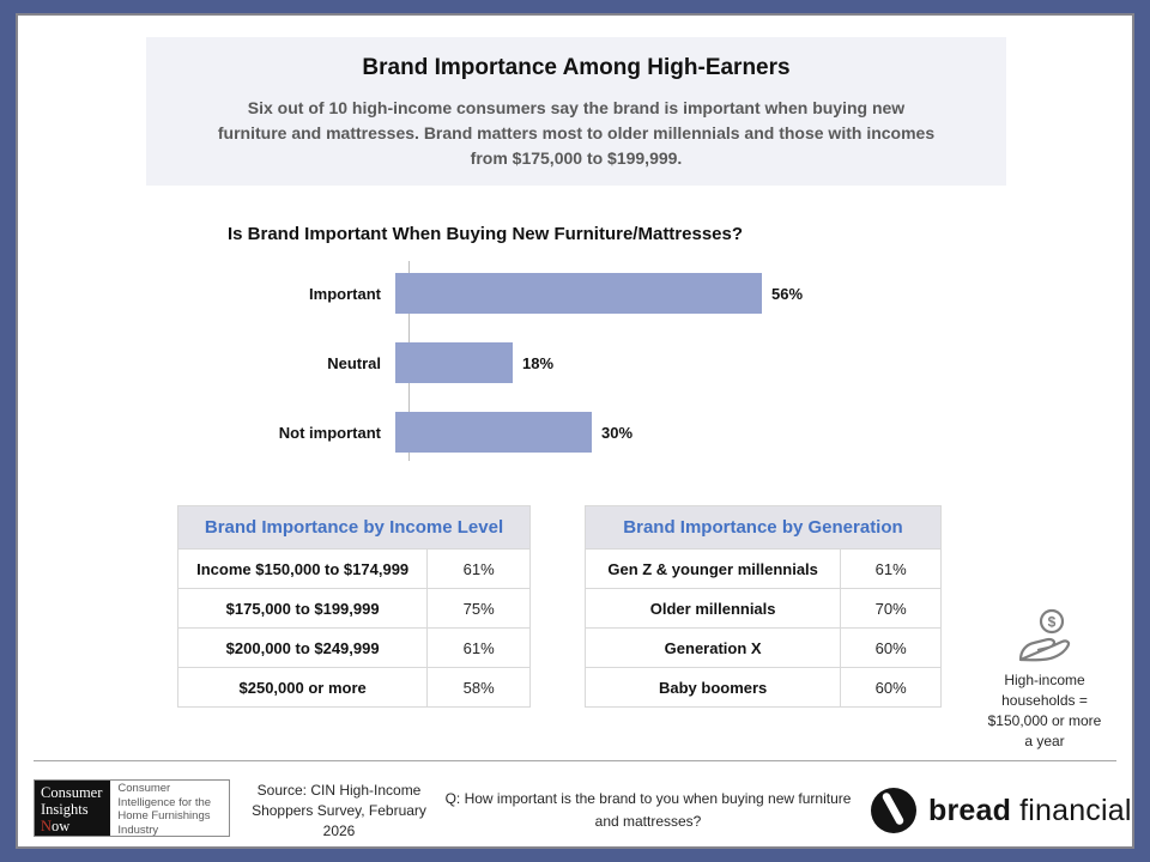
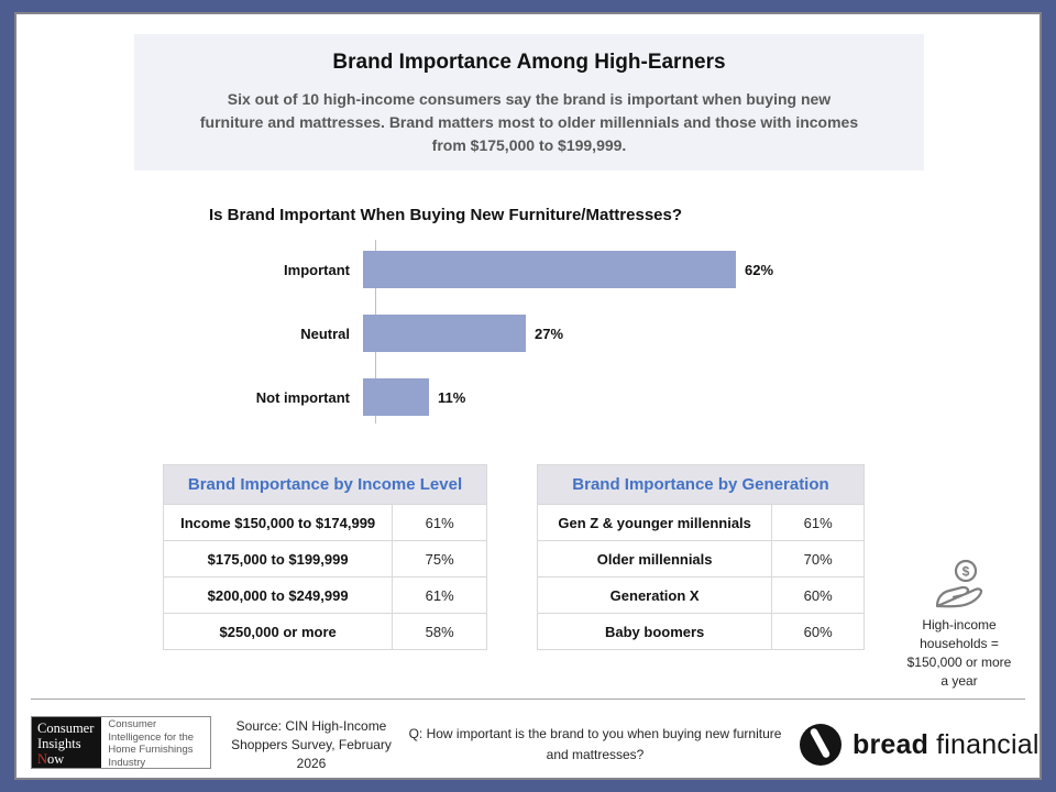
Important: 56% -> 62%
Neutral: 18% -> 27%
Not important: 30% -> 11%
